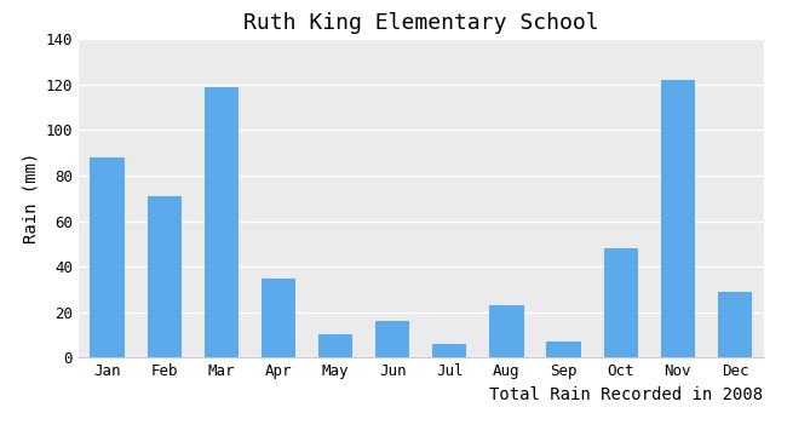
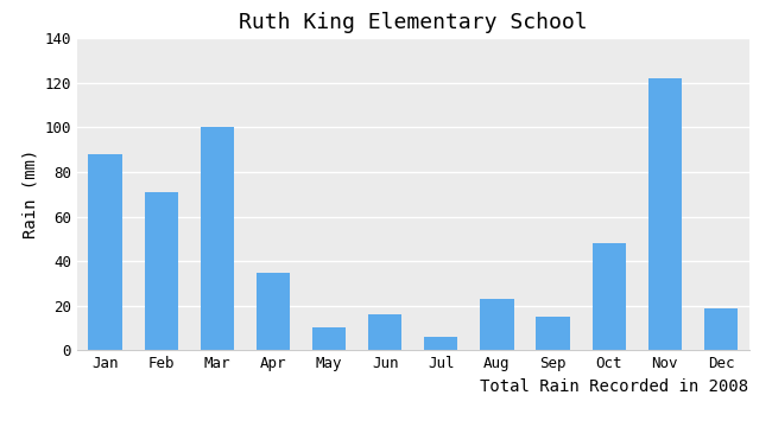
Mar: 119 -> 100
Sep: 7 -> 15
Dec: 29 -> 19
